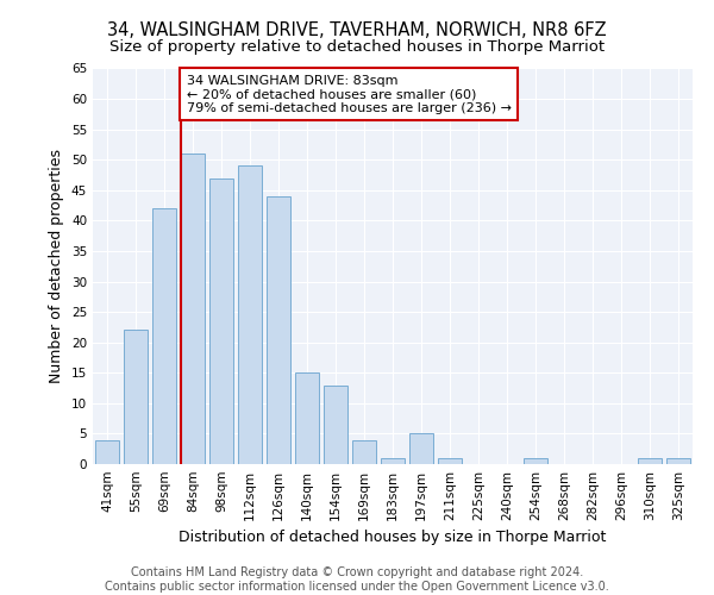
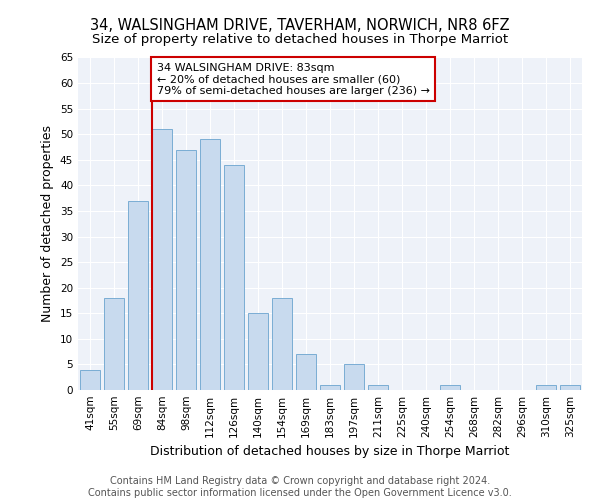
55sqm: 22 -> 18
69sqm: 42 -> 37
154sqm: 13 -> 18
169sqm: 4 -> 7
